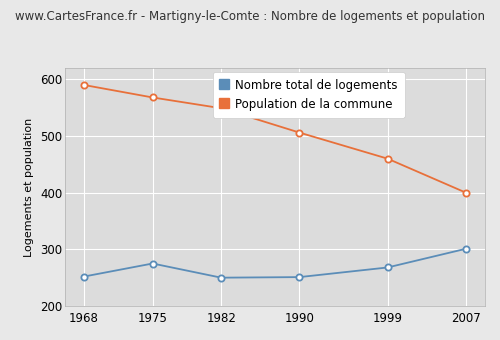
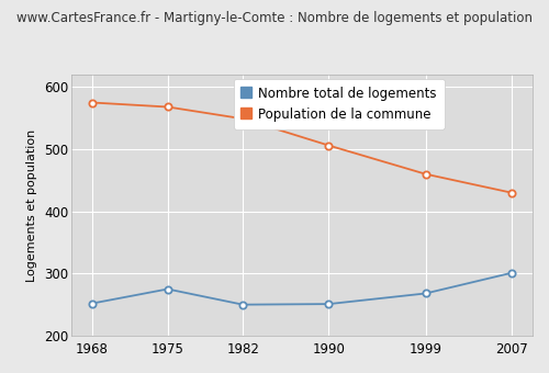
Population de la commune/1968: 590 -> 575
Population de la commune/2007: 400 -> 430
